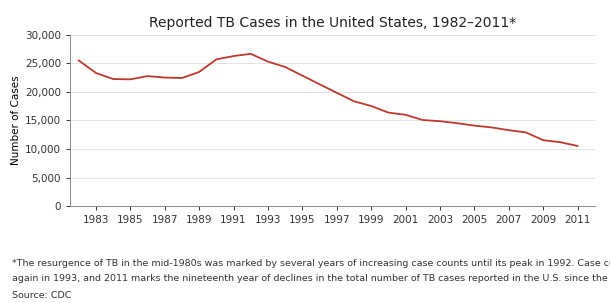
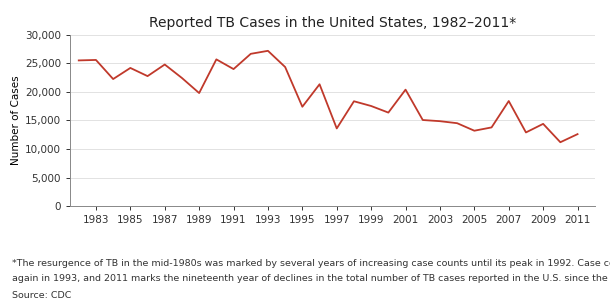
1983: 23,300 -> 25,600
1985: 22,200 -> 24,200
1987: 22,500 -> 24,800
1989: 23,500 -> 19,800
1991: 26,300 -> 24,000
1993: 25,300 -> 27,200
1995: 22,900 -> 17,400
1997: 19,900 -> 13,600
2001: 16,000 -> 20,400
2005: 14,100 -> 13,200
2007: 13,300 -> 18,400
2009: 11,500 -> 14,400
2011: 10,500 -> 12,600
